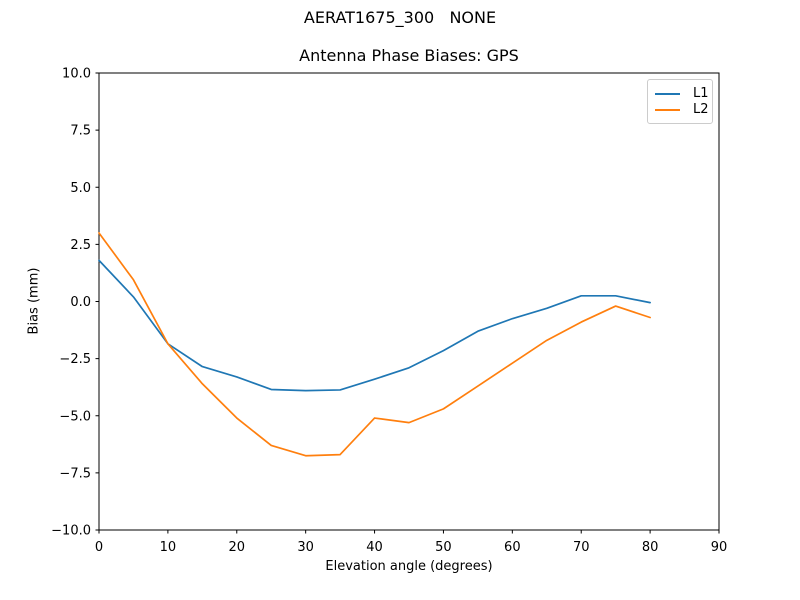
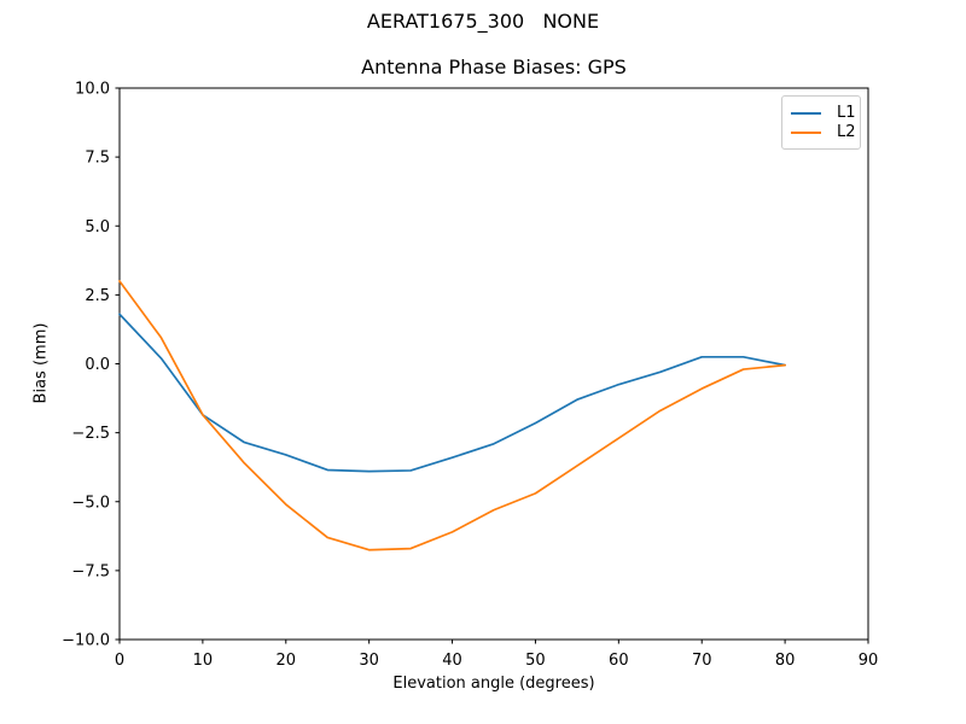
L2/40: -5.1 -> -6.1
L2/80: -0.7 -> -0.1
